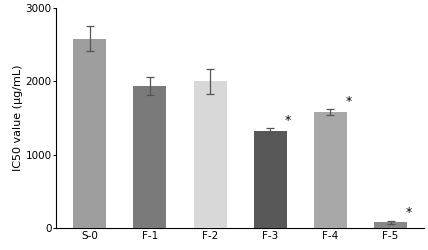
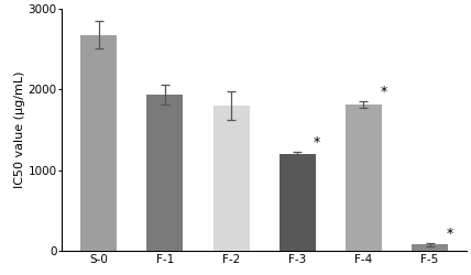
S-0: 2580 -> 2680
F-2: 2000 -> 1800
F-3: 1330 -> 1200
F-4: 1580 -> 1820
